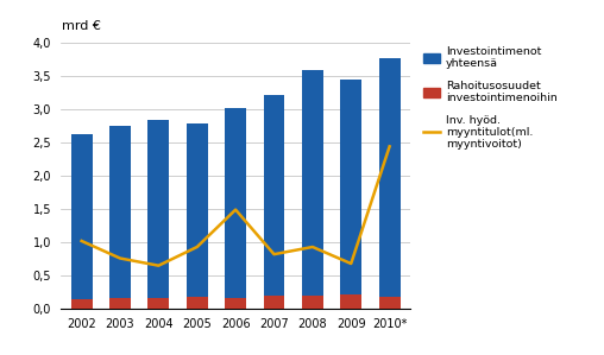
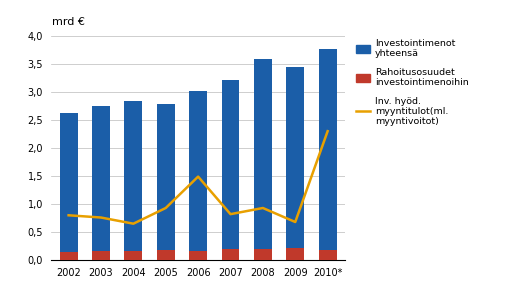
Inv. hyöd. myyntitulot(ml. myyntivoitot)/2002: 1,02 -> 0,80
Inv. hyöd. myyntitulot(ml. myyntivoitot)/2010*: 2,44 -> 2,30
